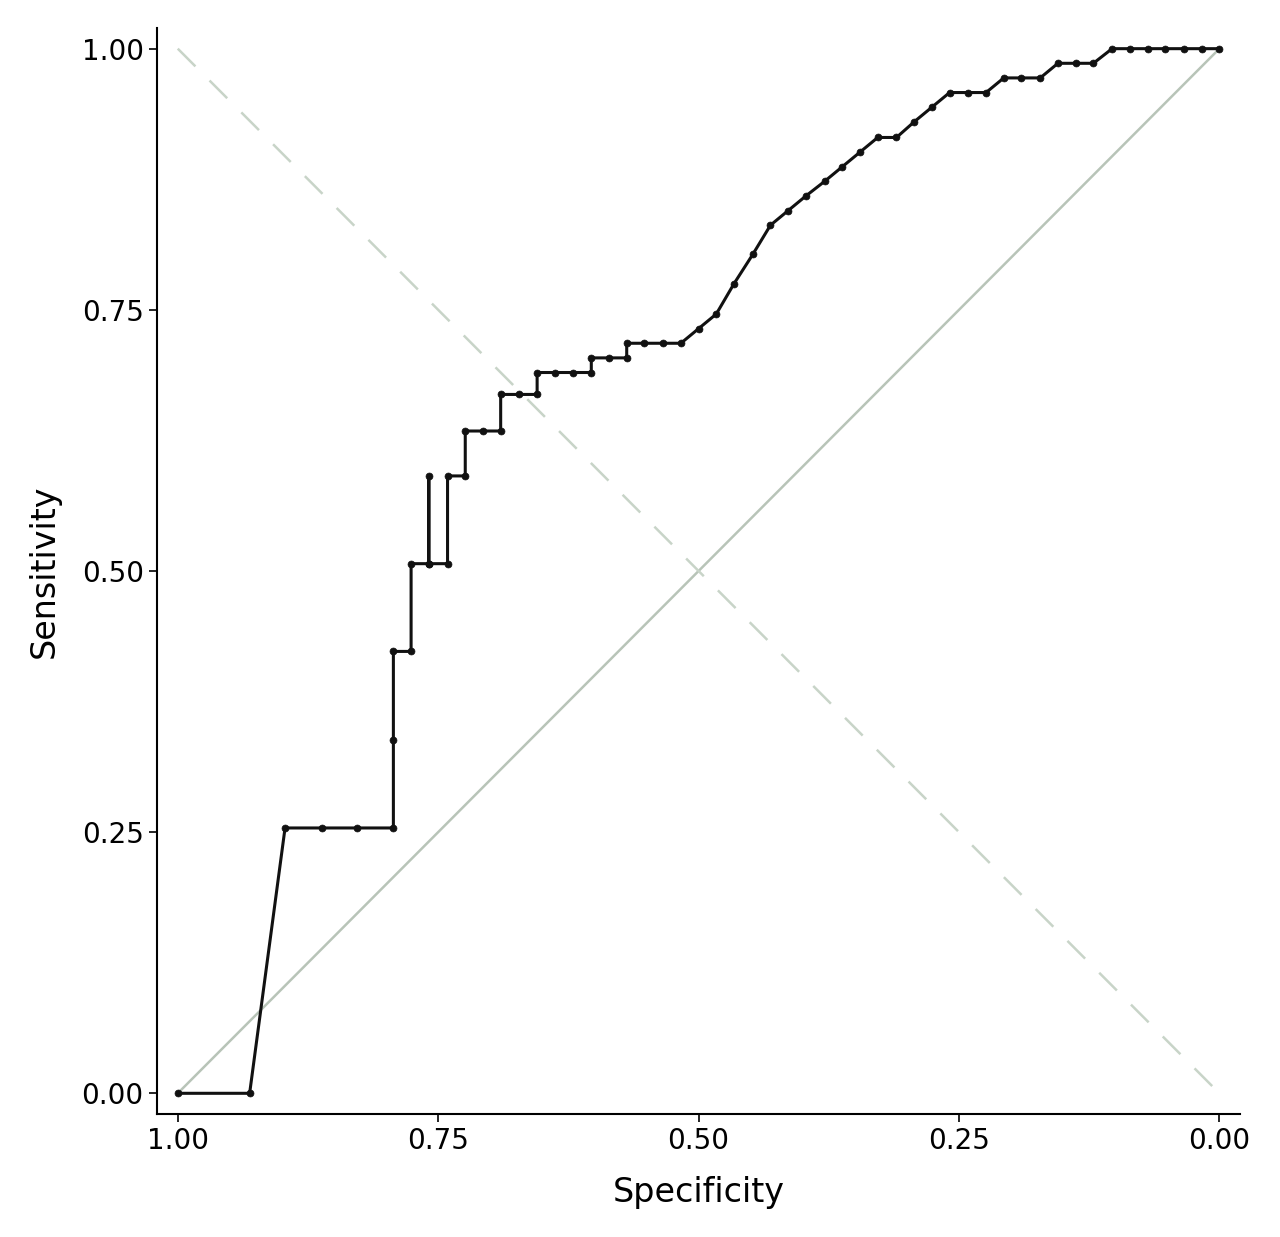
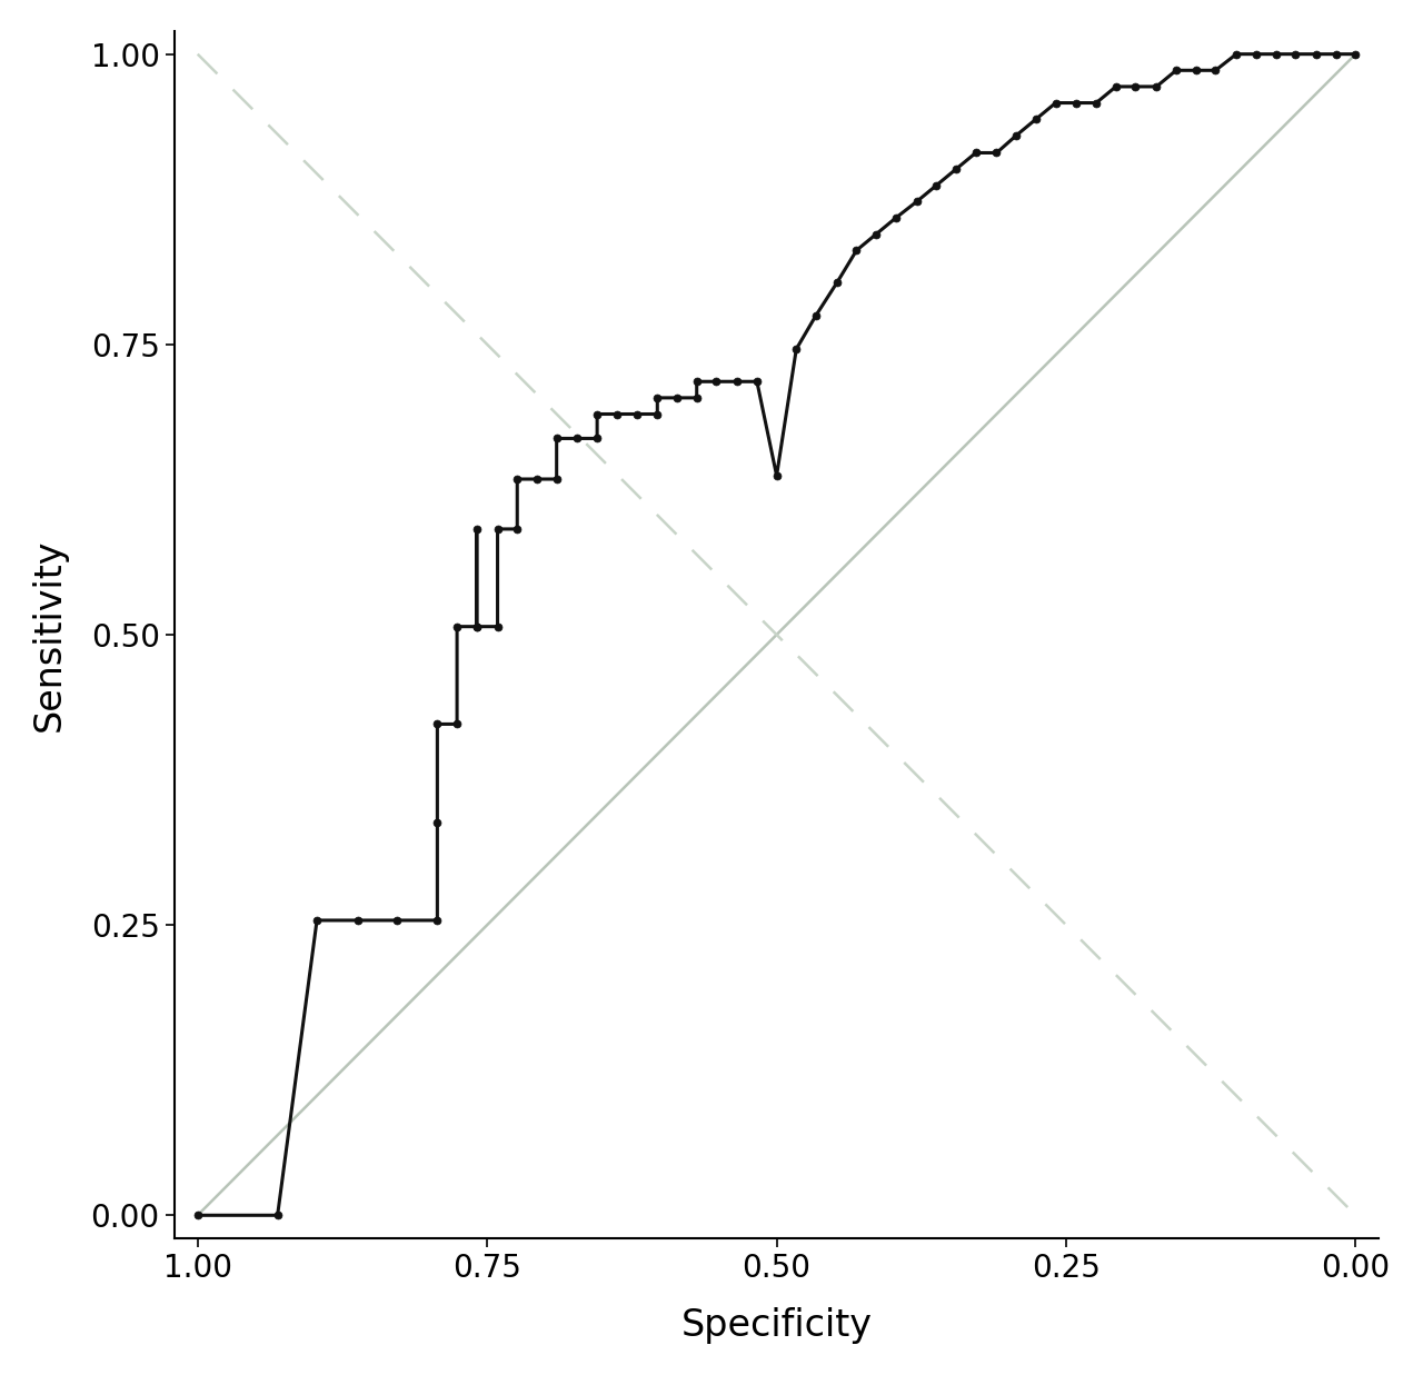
0.50: 0.732 -> 0.637
